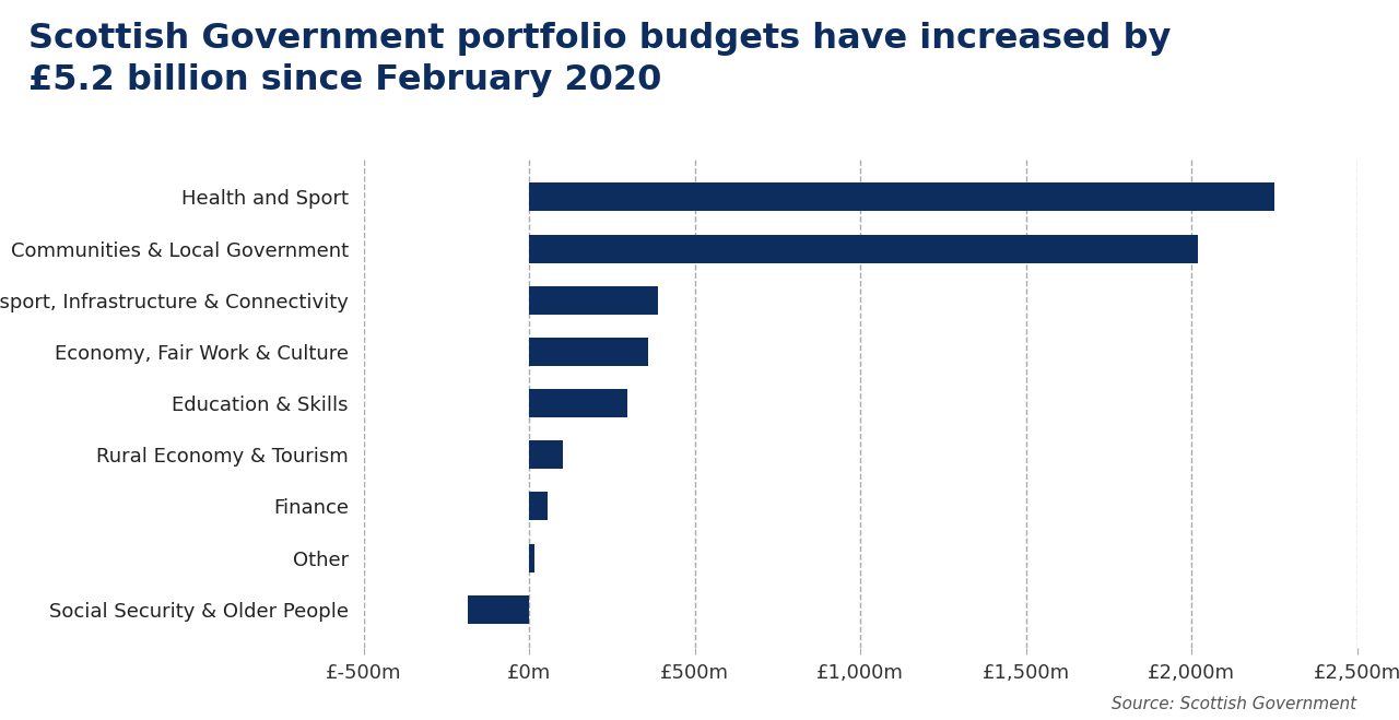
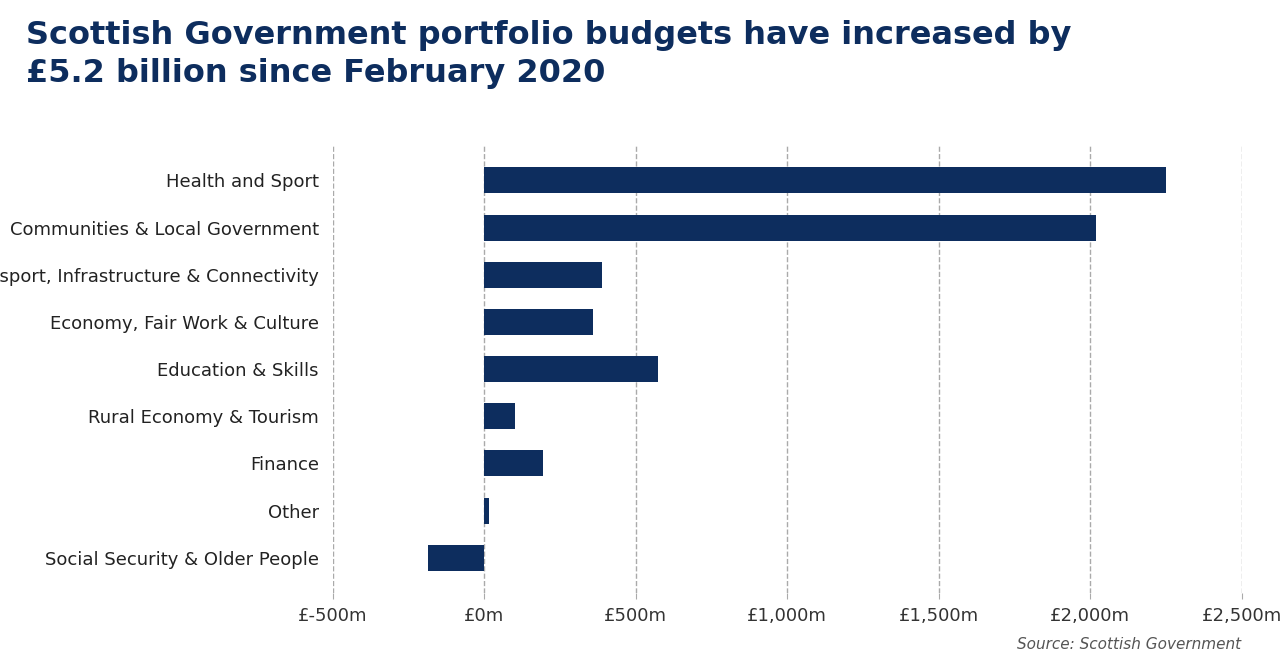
Education & Skills: £295m -> £575m
Finance: £55m -> £195m
